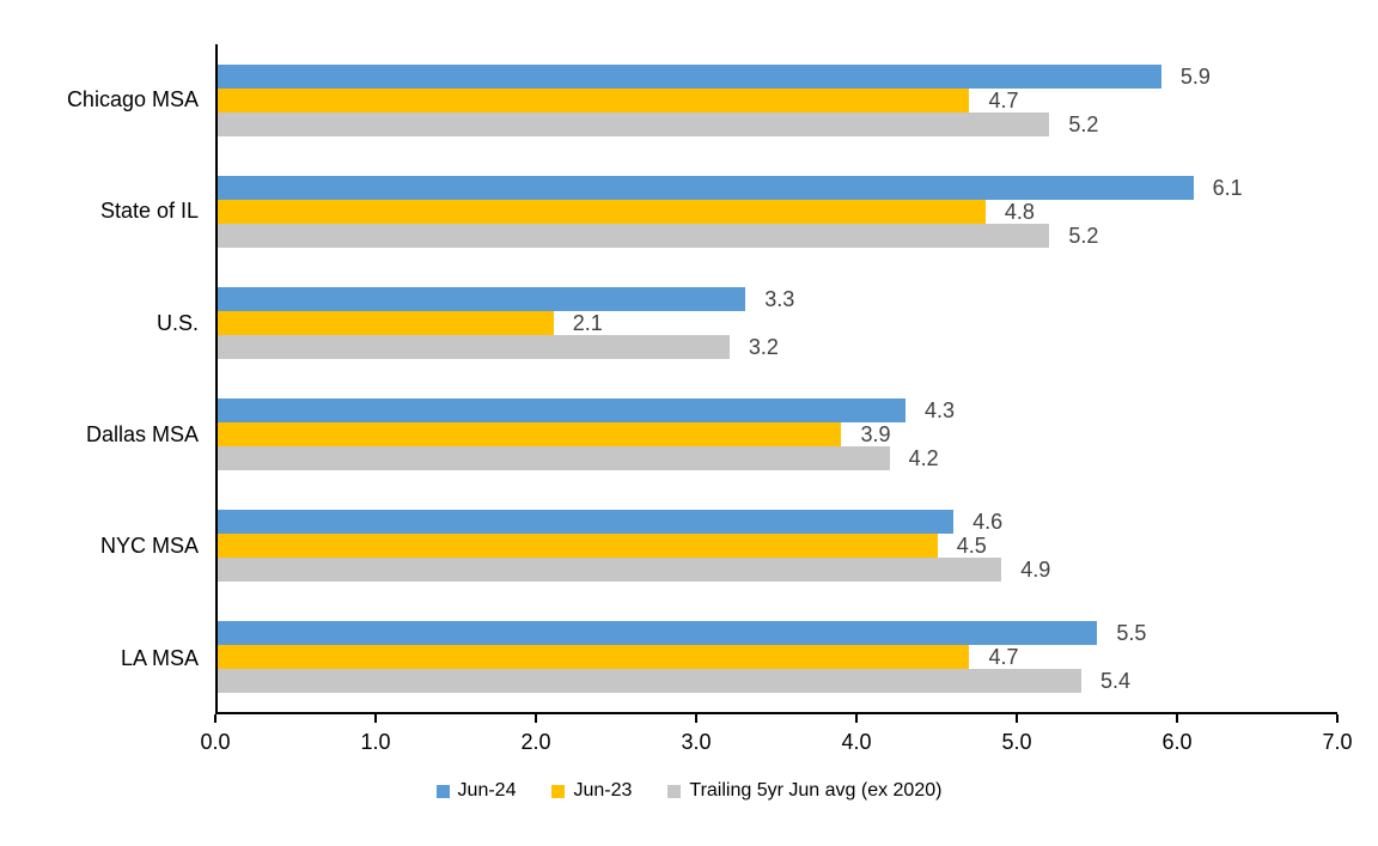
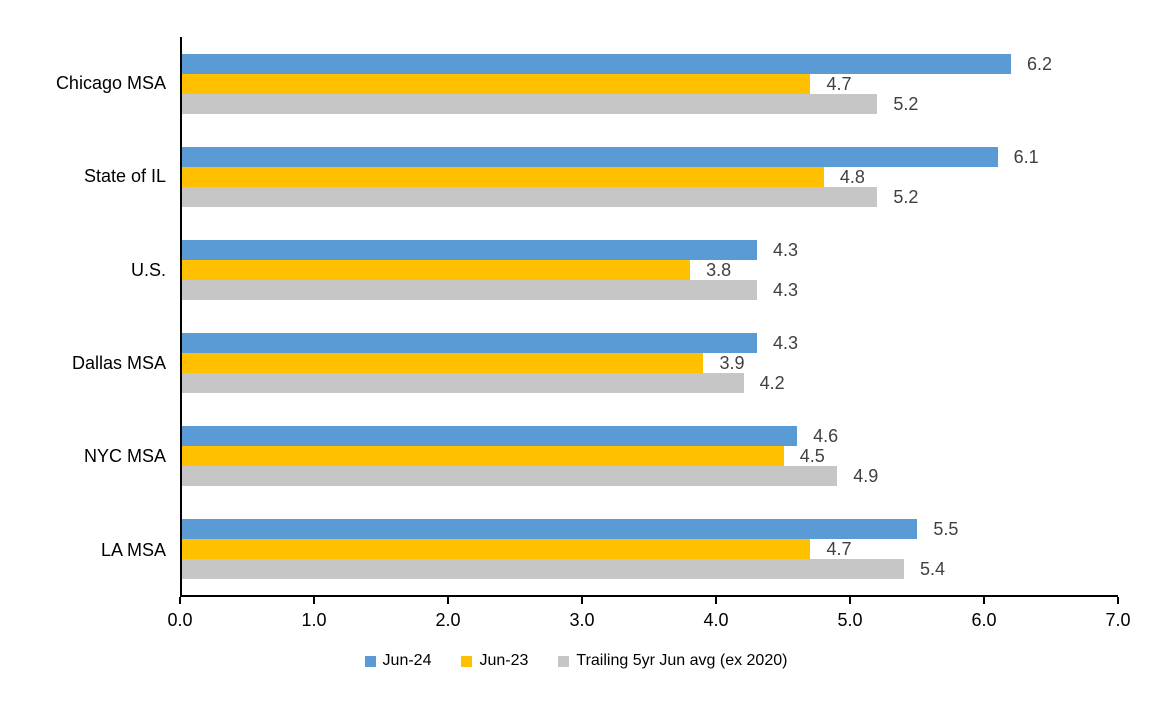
Jun-24/Chicago MSA: 5.9 -> 6.2
Jun-24/U.S.: 3.3 -> 4.3
Jun-23/U.S.: 2.1 -> 3.8
Trailing 5yr Jun avg (ex 2020)/U.S.: 3.2 -> 4.3
